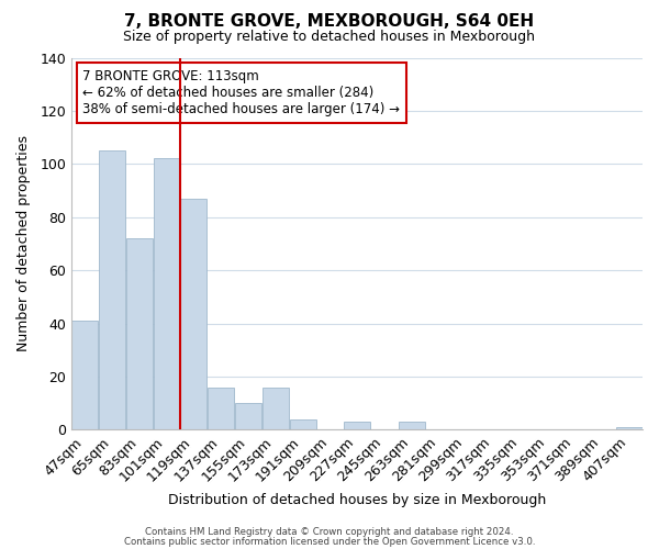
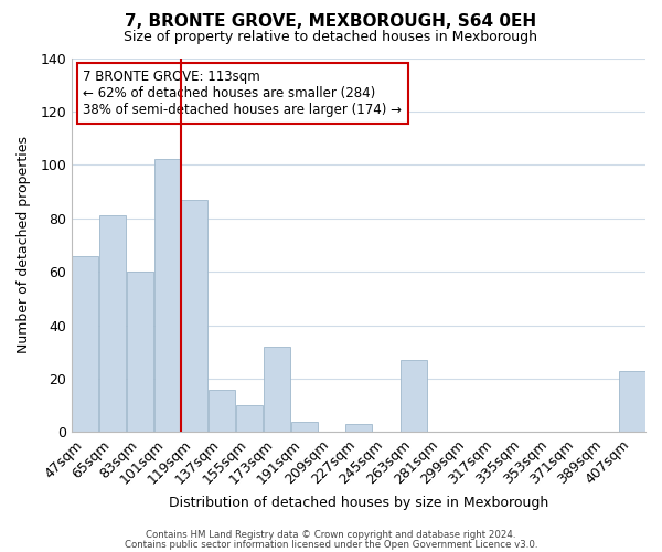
47sqm: 41 -> 66
65sqm: 105 -> 81
83sqm: 72 -> 60
173sqm: 16 -> 32
263sqm: 3 -> 27
407sqm: 1 -> 23
